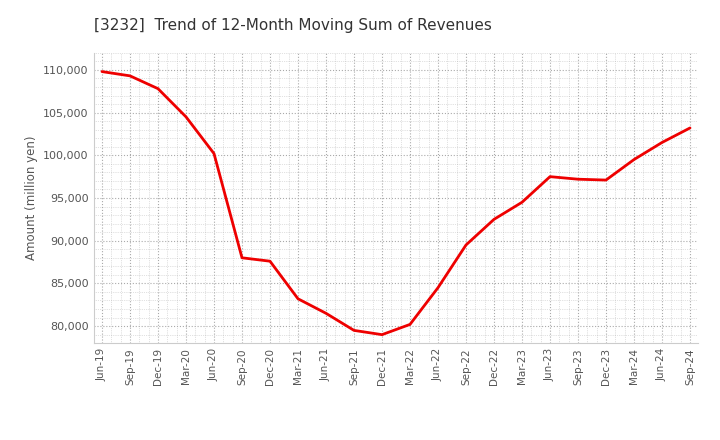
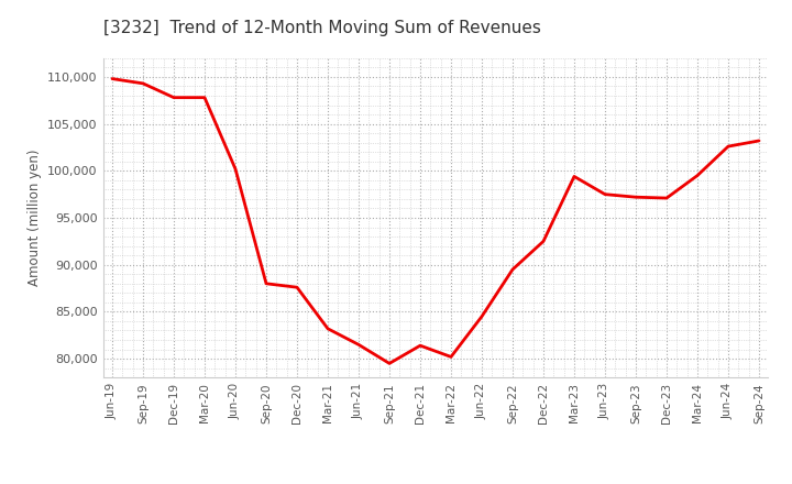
Mar-20: 104,500 -> 107,800
Dec-21: 79,000 -> 81,400
Mar-23: 94,500 -> 99,400
Jun-24: 101,500 -> 102,600
